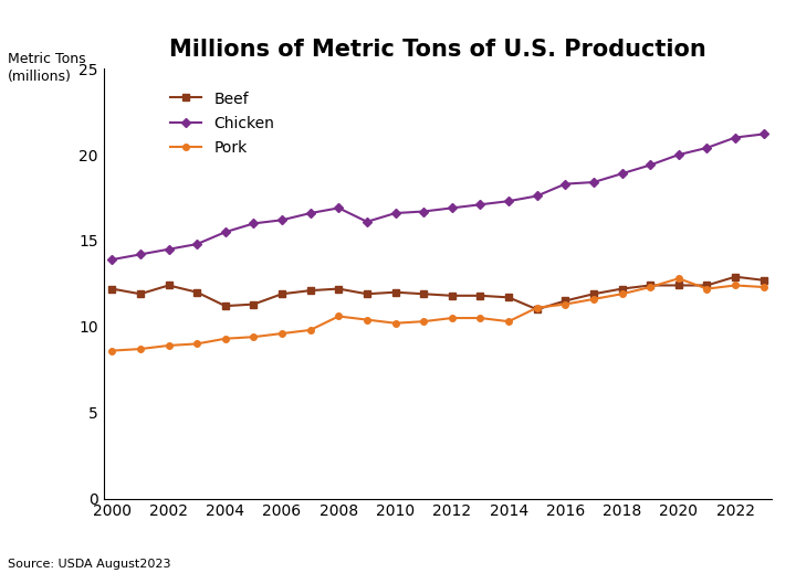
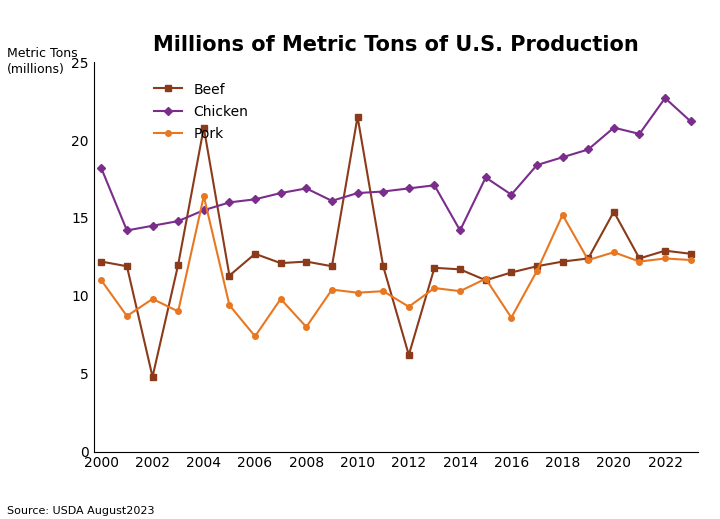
Chicken/2000: 13.9 -> 18.2
Pork/2000: 8.6 -> 11.0
Beef/2002: 12.4 -> 4.8
Pork/2002: 8.9 -> 9.8
Beef/2004: 11.2 -> 20.8
Pork/2004: 9.3 -> 16.4
Beef/2006: 11.9 -> 12.7
Pork/2006: 9.6 -> 7.4
Pork/2008: 10.6 -> 8.0
Beef/2010: 12.0 -> 21.5
Beef/2012: 11.8 -> 6.2
Pork/2012: 10.5 -> 9.3
Chicken/2014: 17.3 -> 14.2
Chicken/2016: 18.3 -> 16.5
Pork/2016: 11.3 -> 8.6
Pork/2018: 11.9 -> 15.2
Beef/2020: 12.4 -> 15.4
Chicken/2020: 20.0 -> 20.8
Chicken/2022: 21.0 -> 22.7
